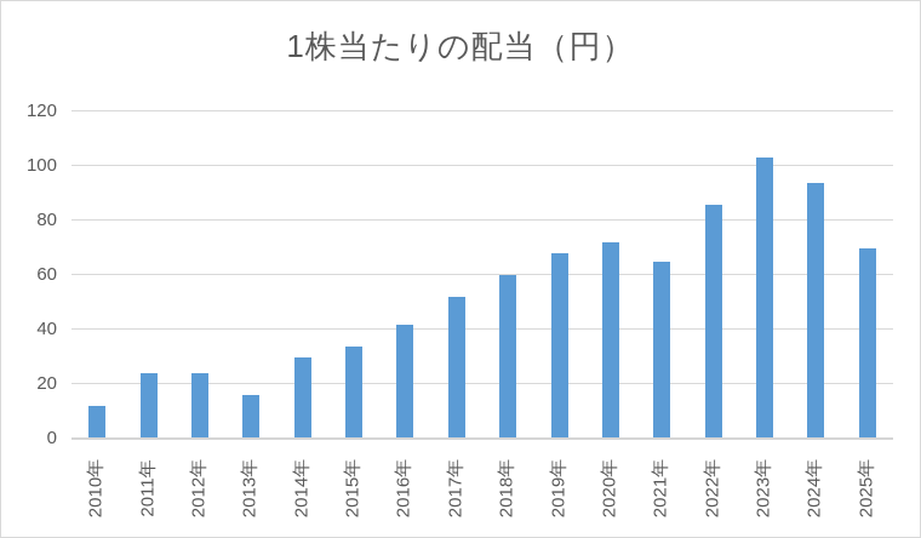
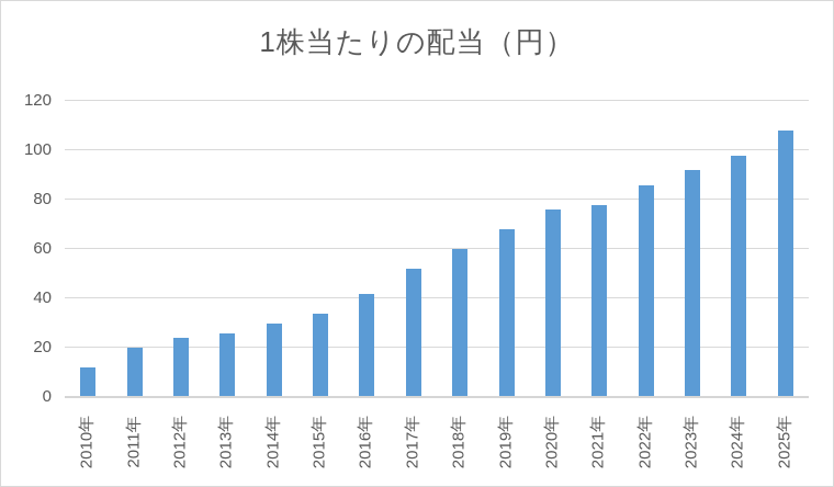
2011年: 24 -> 20
2013年: 16 -> 26
2020年: 72 -> 76
2021年: 65 -> 78
2023年: 103 -> 92
2024年: 94 -> 98
2025年: 70 -> 108
